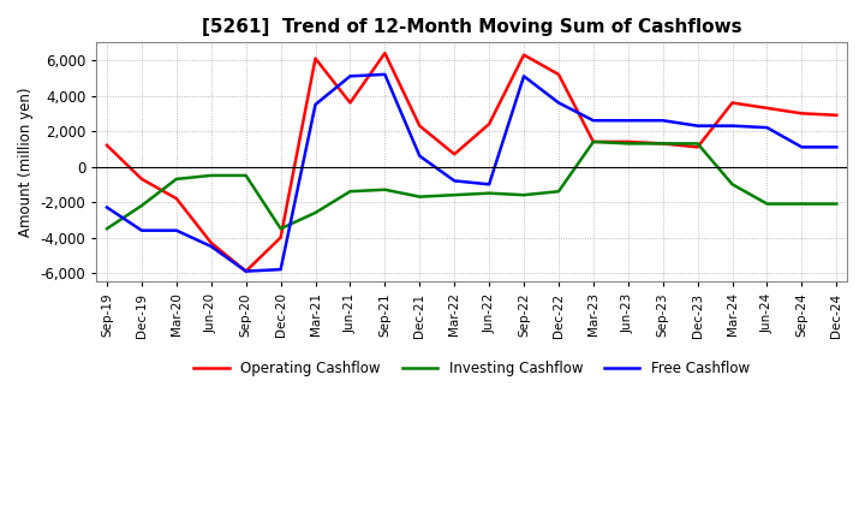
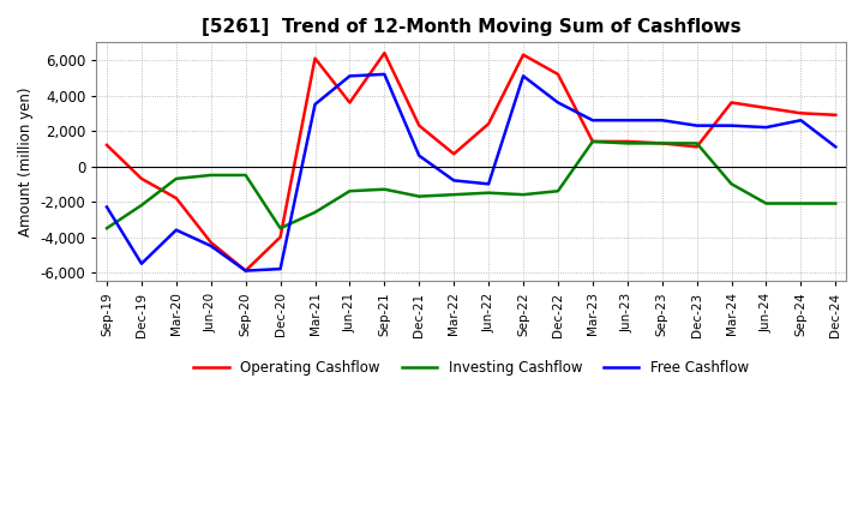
Free Cashflow/Dec-19: -3,600 -> -5,500
Free Cashflow/Sep-24: 1,100 -> 2,600
